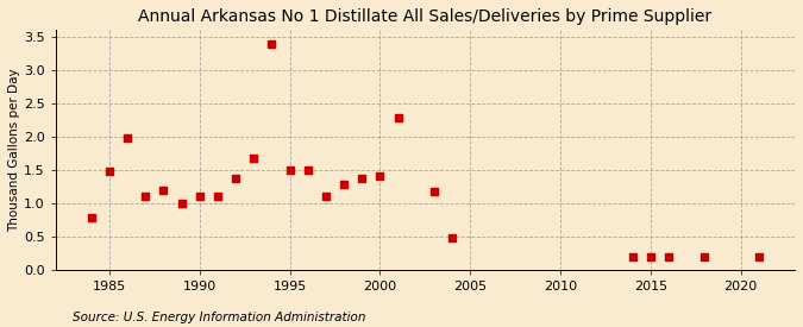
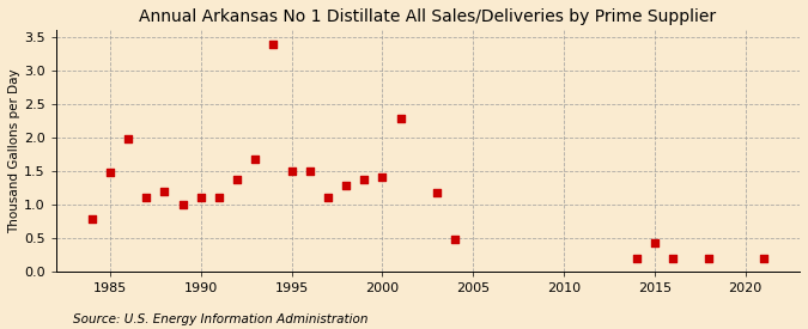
2015: 0.20 -> 0.42
